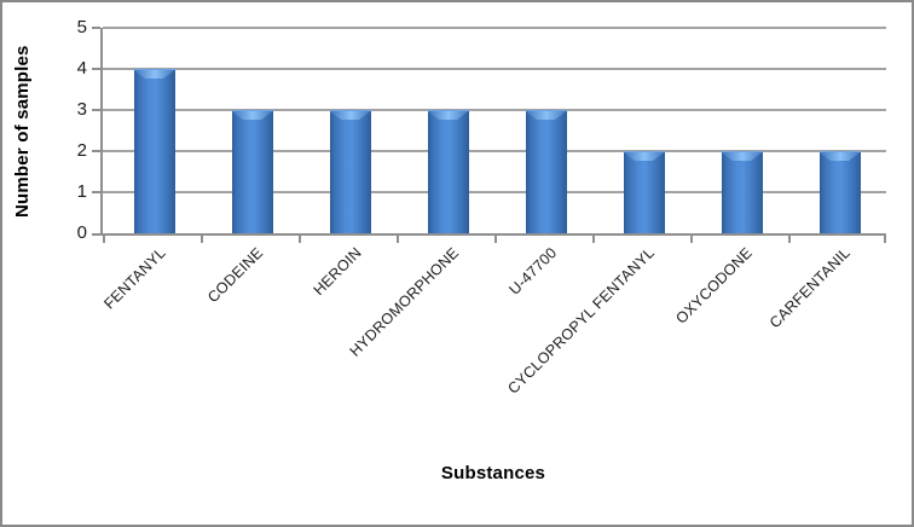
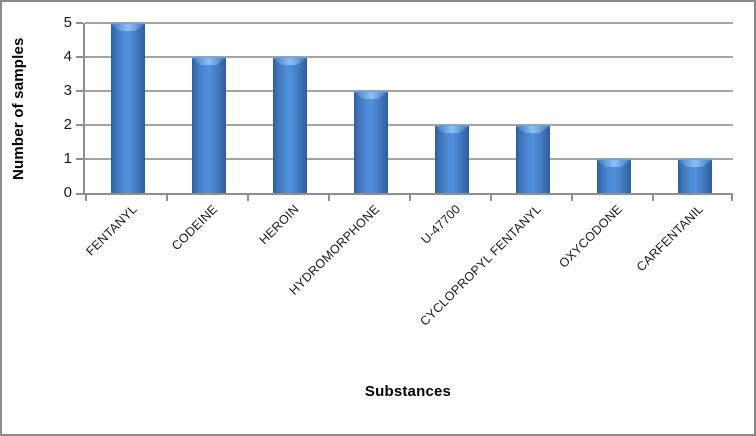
FENTANYL: 4 -> 5
CODEINE: 3 -> 4
HEROIN: 3 -> 4
U-47700: 3 -> 2
OXYCODONE: 2 -> 1
CARFENTANIL: 2 -> 1
